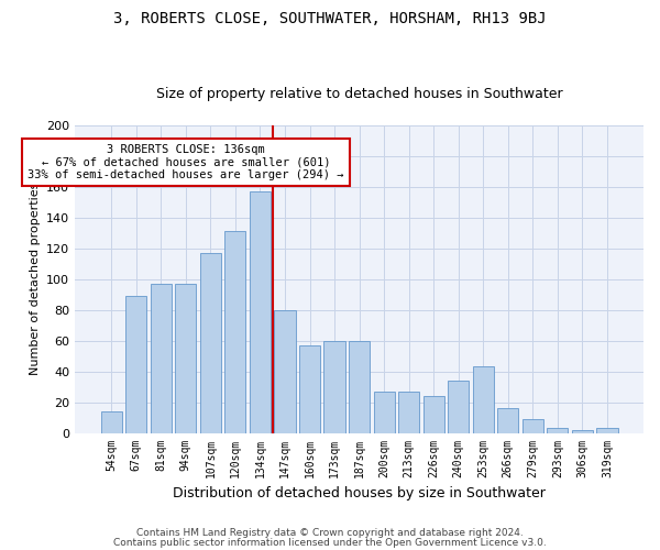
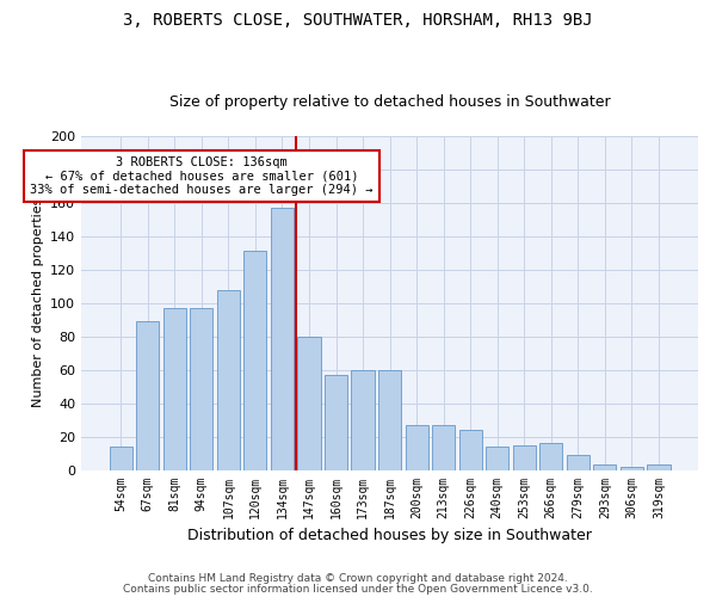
107sqm: 117 -> 108
240sqm: 34 -> 14
253sqm: 43 -> 15
